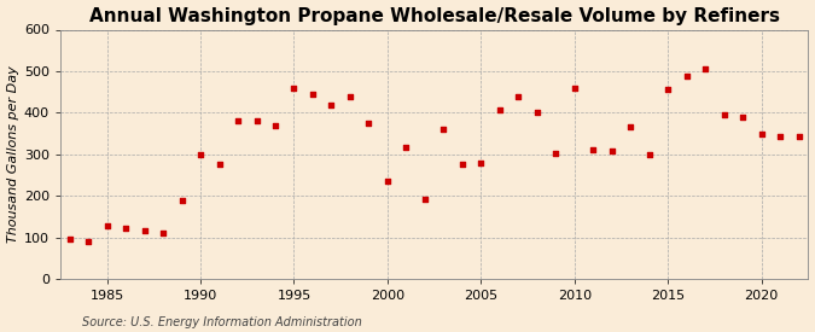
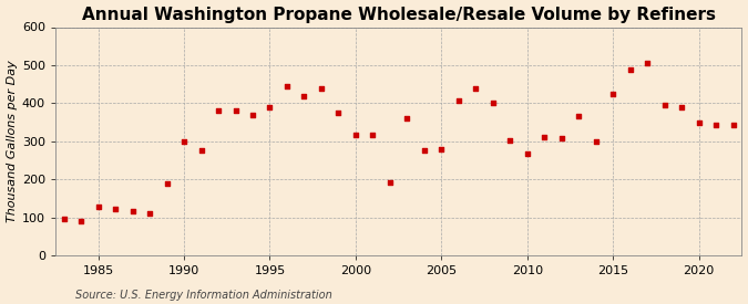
1995: 460 -> 390
2000: 235 -> 317
2010: 460 -> 268
2015: 455 -> 425
